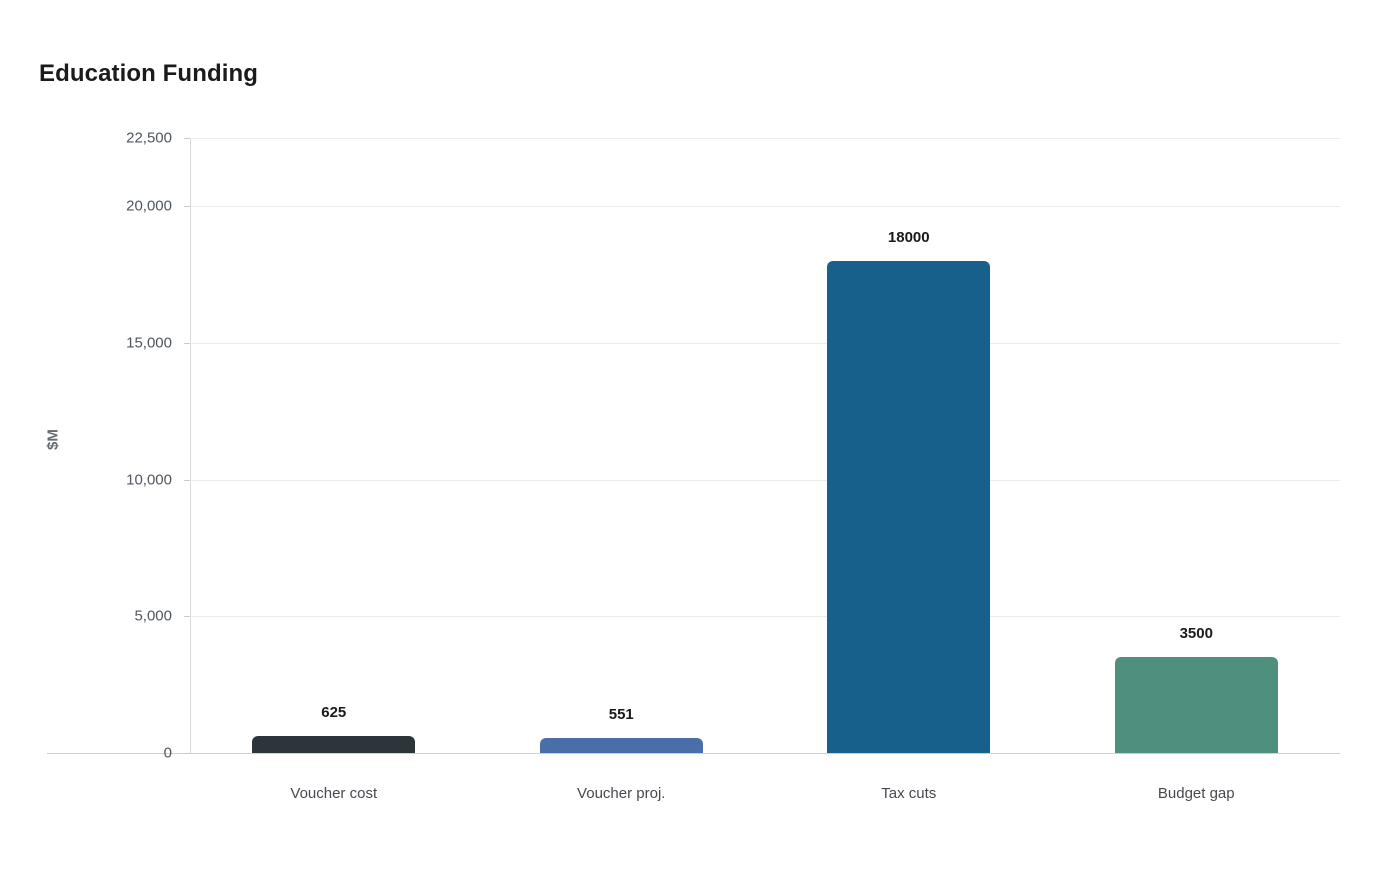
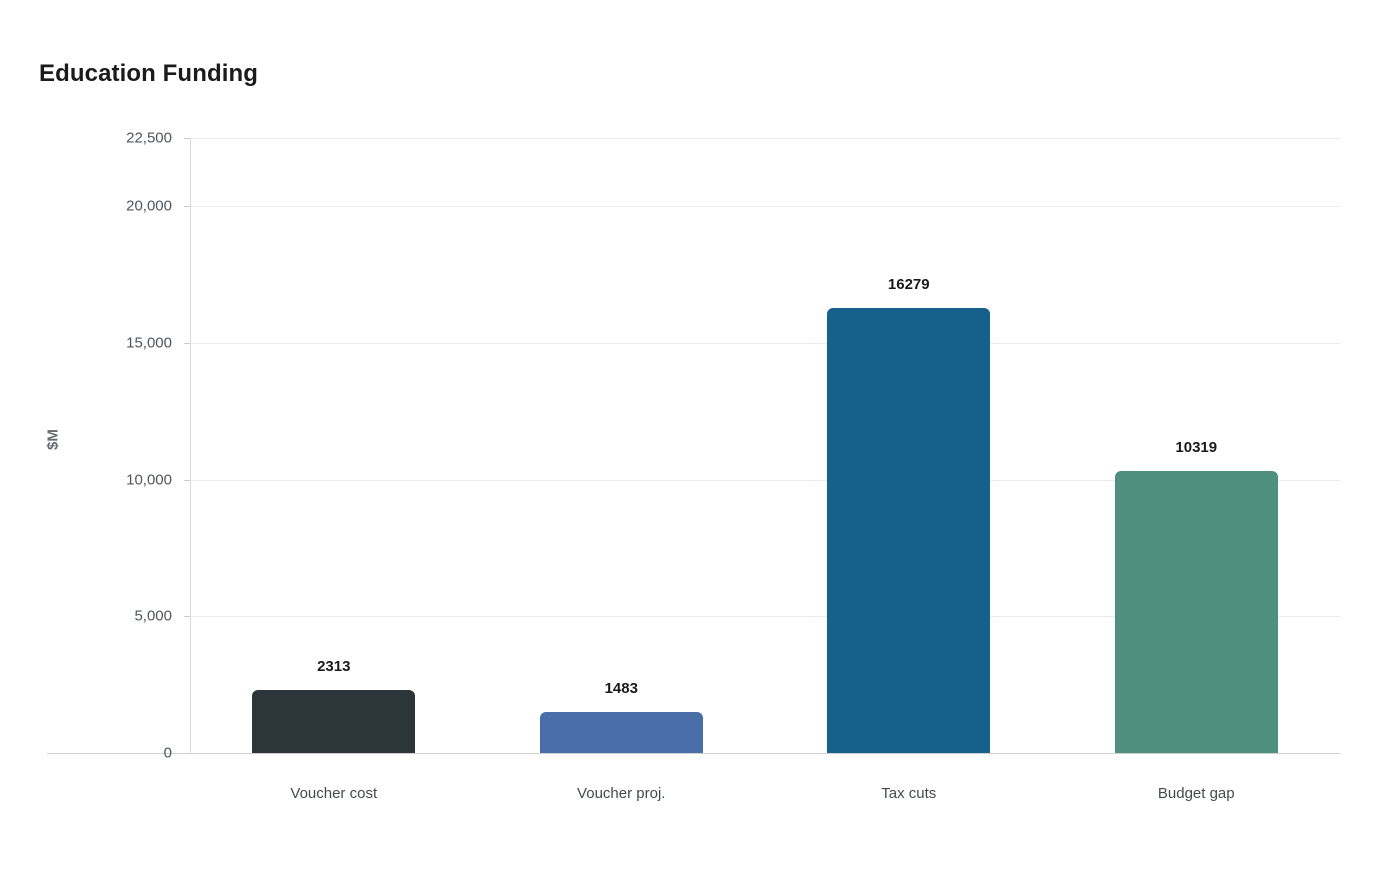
Voucher cost: 625 -> 2313
Voucher proj.: 551 -> 1483
Tax cuts: 18000 -> 16279
Budget gap: 3500 -> 10319
